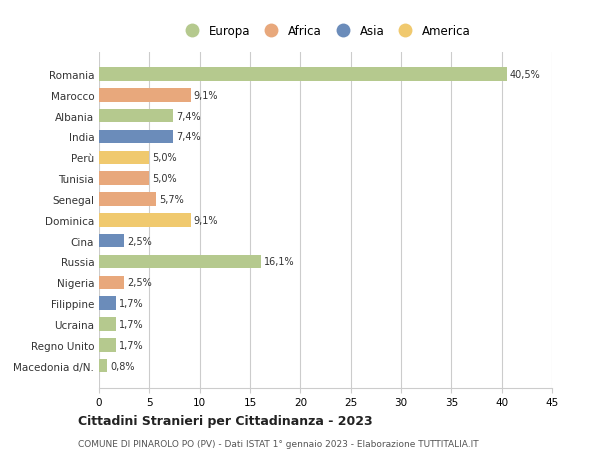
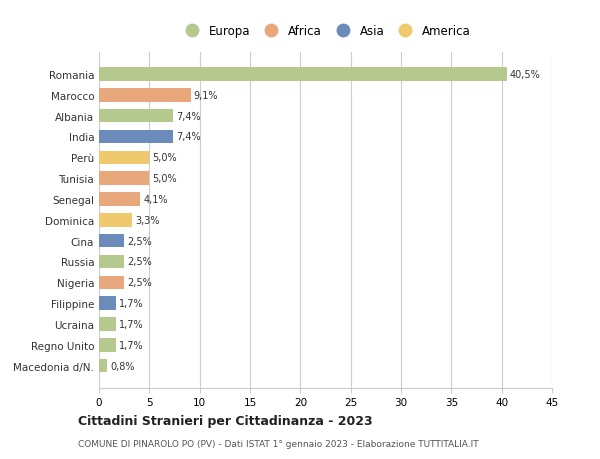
Senegal: 5,7% -> 4,1%
Dominica: 9,1% -> 3,3%
Russia: 16,1% -> 2,5%
